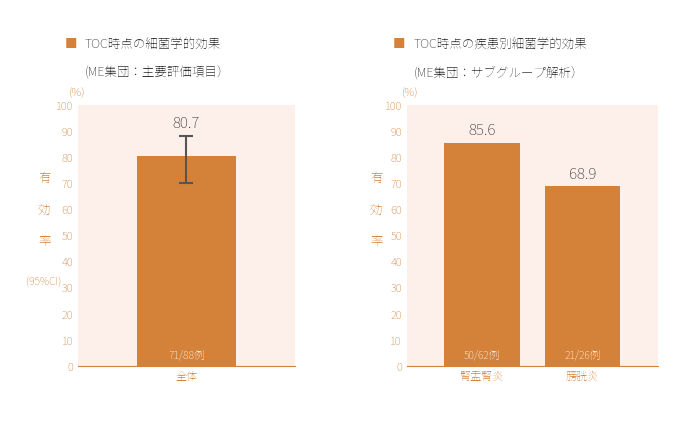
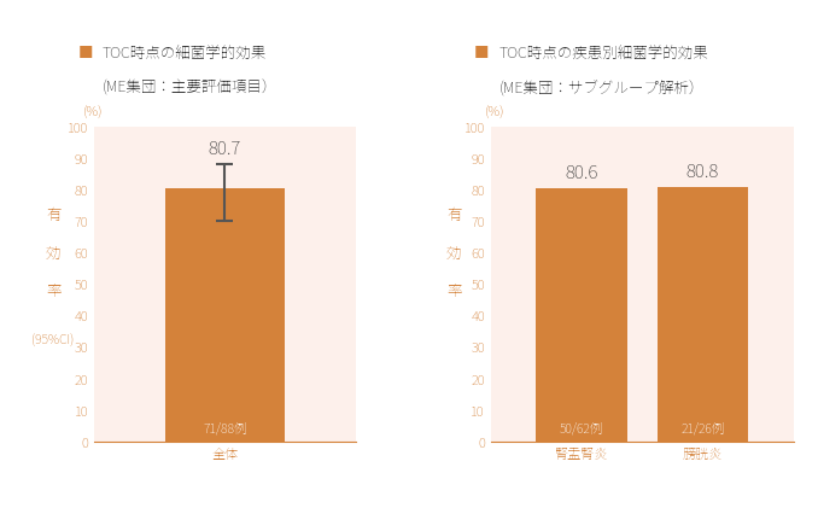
腎盂腎炎: 85.6 -> 80.6
膀胱炎: 68.9 -> 80.8
